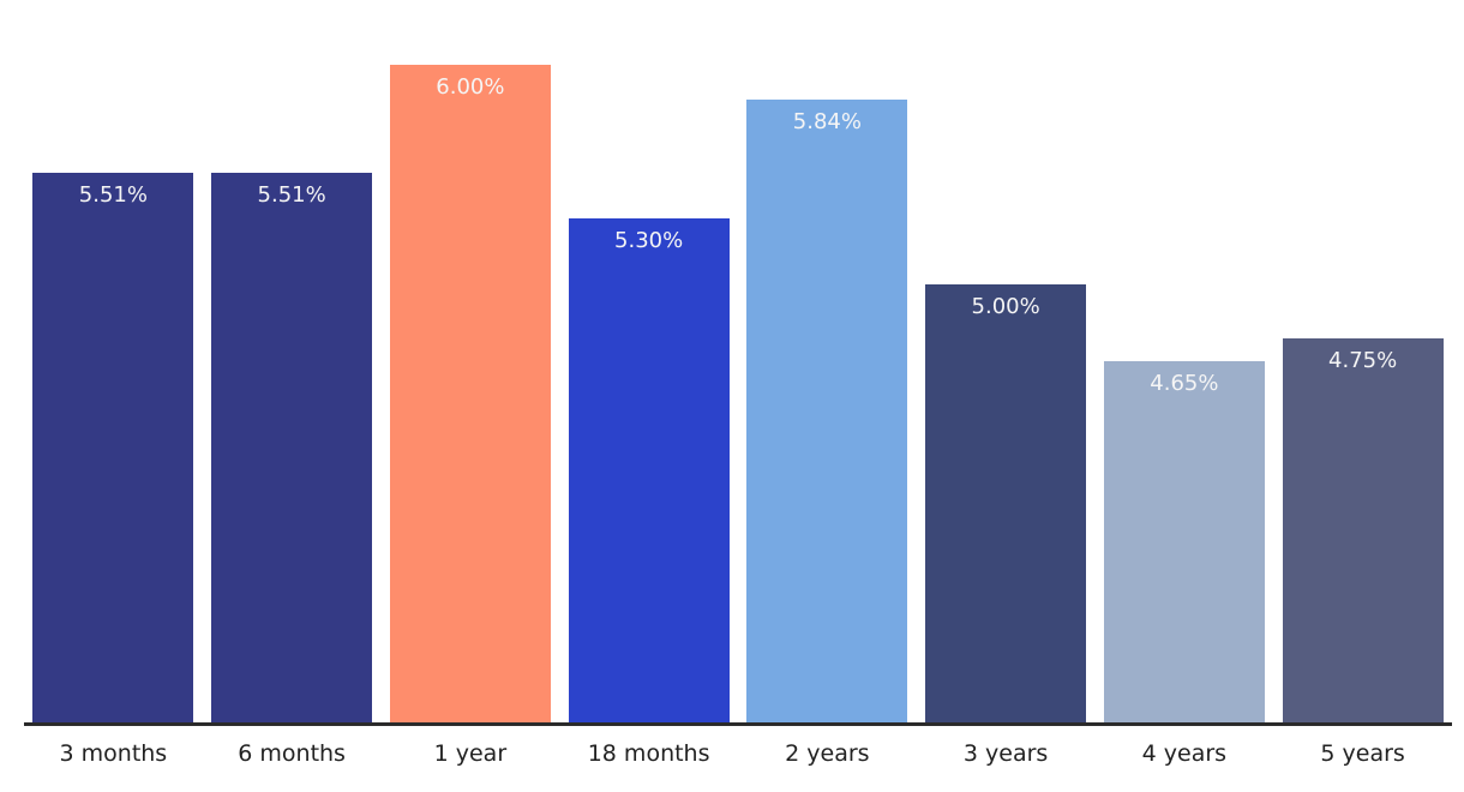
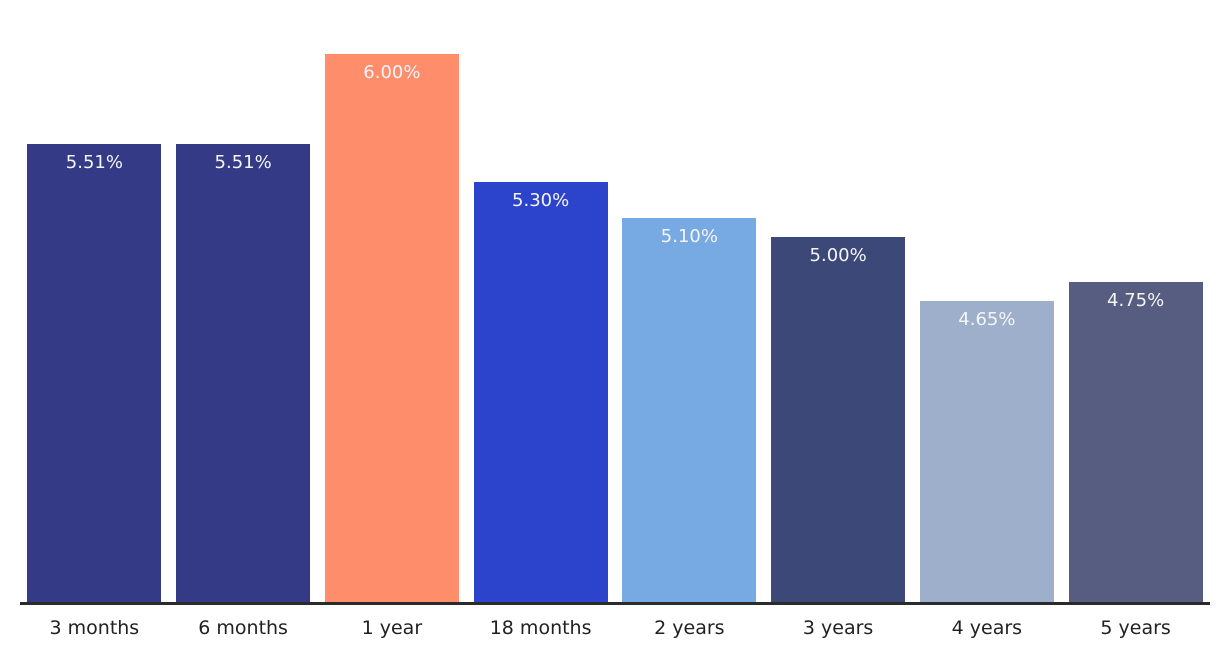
2 years: 5.84% -> 5.10%
